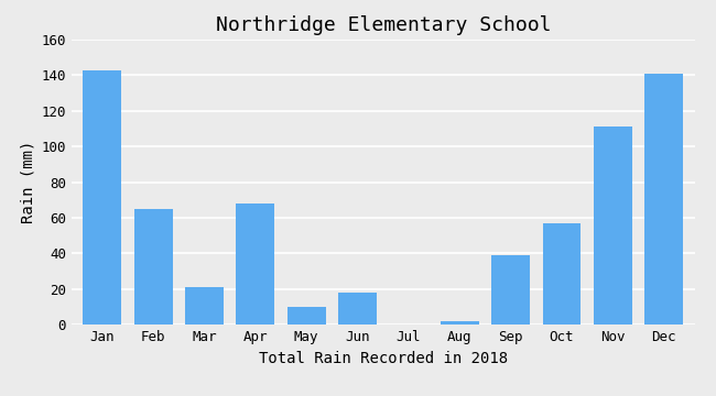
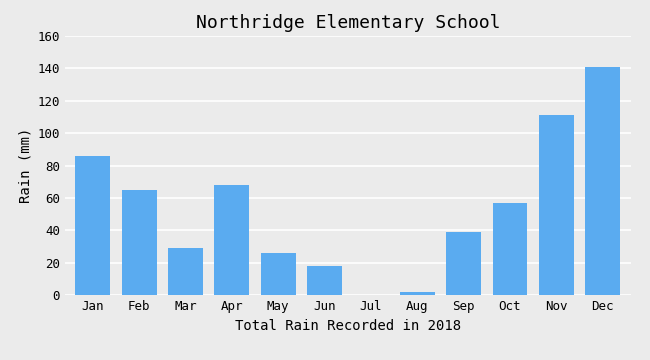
Jan: 143 -> 86
Mar: 21 -> 29
May: 10 -> 26
